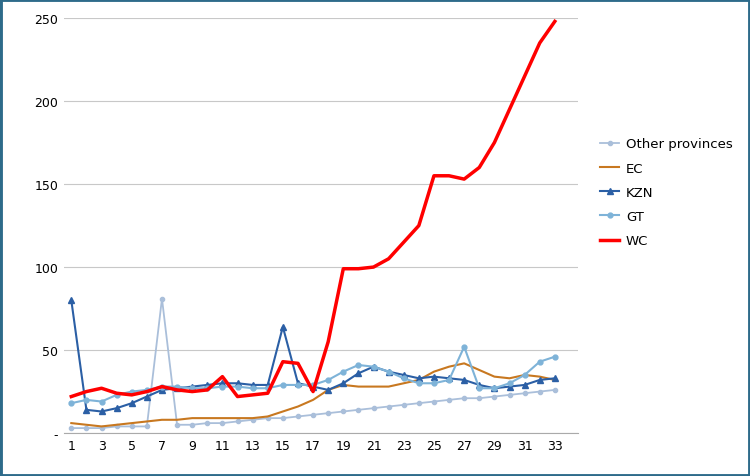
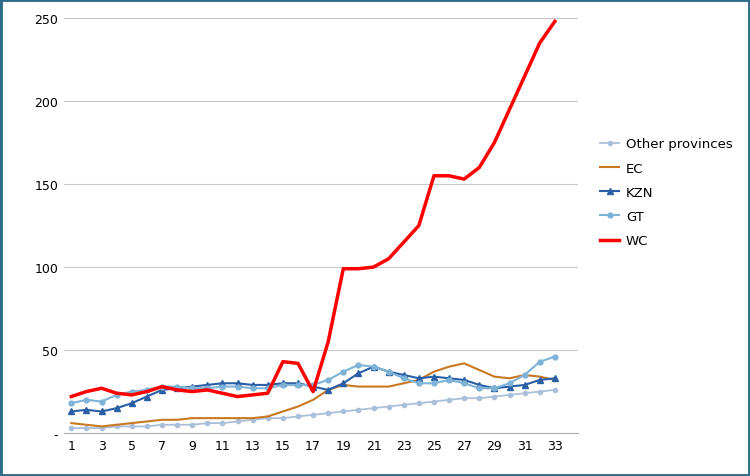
KZN/1: 80 -> 13
Other provinces/7: 81 -> 5
WC/11: 34 -> 24
KZN/15: 64 -> 30
GT/27: 52 -> 30
